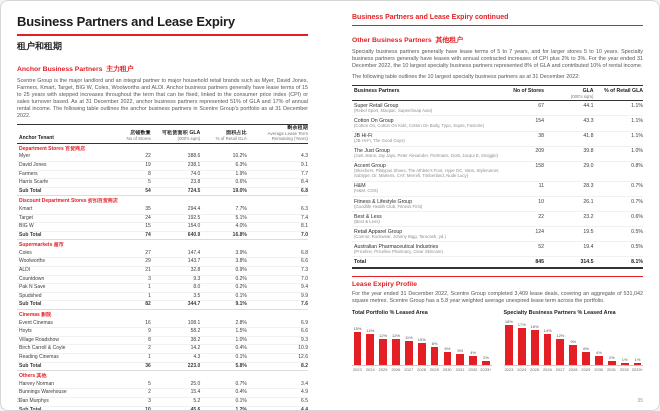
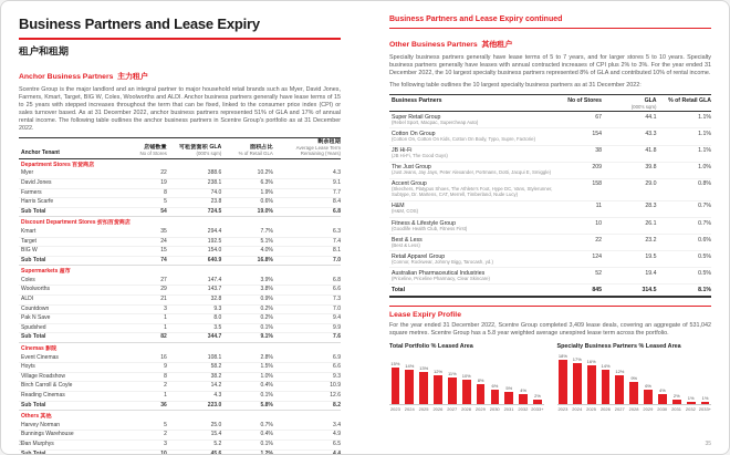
Total Portfolio % Leased Area/2025: 12% -> 13%
